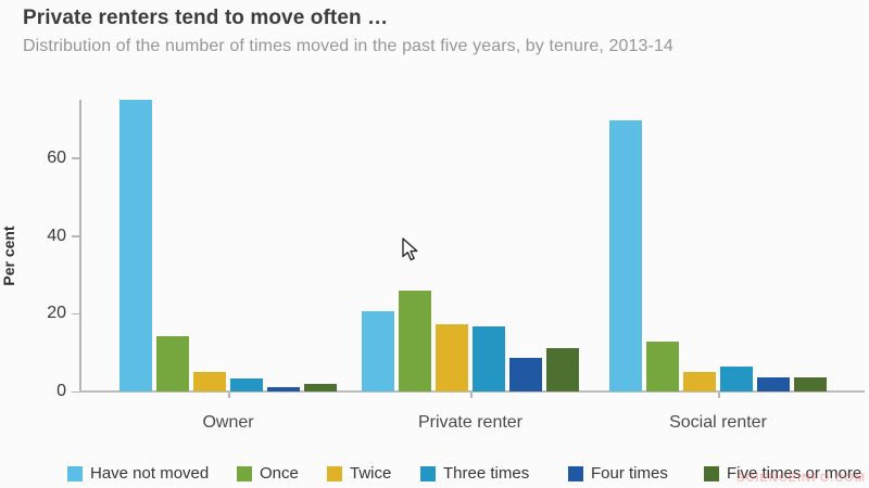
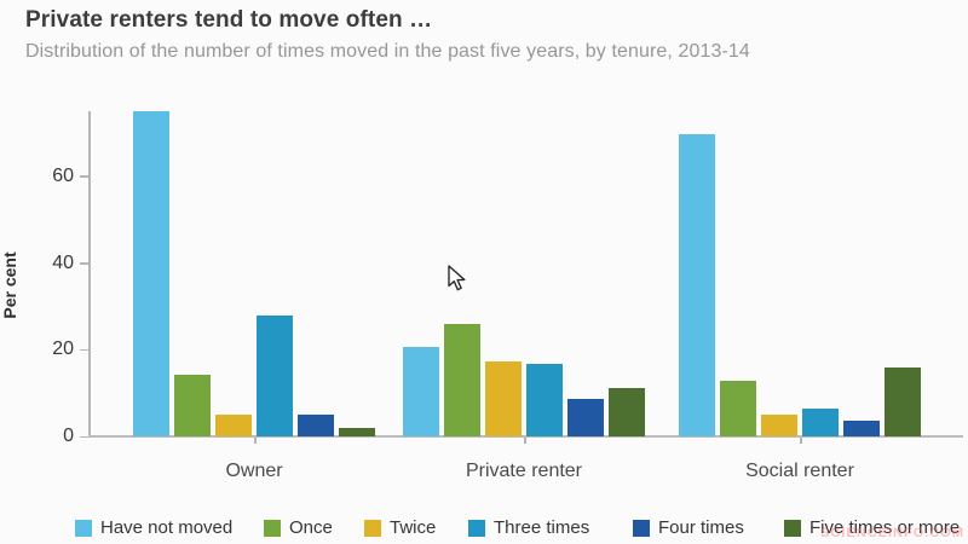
Three times/Owner: 3 -> 28
Four times/Owner: 1 -> 5
Five times or more/Social renter: 4 -> 16
